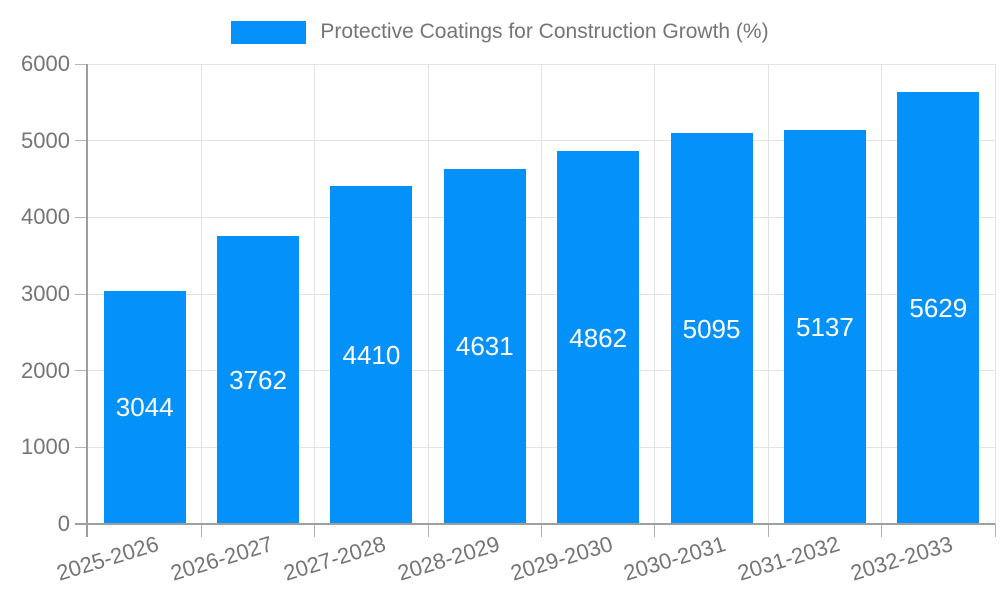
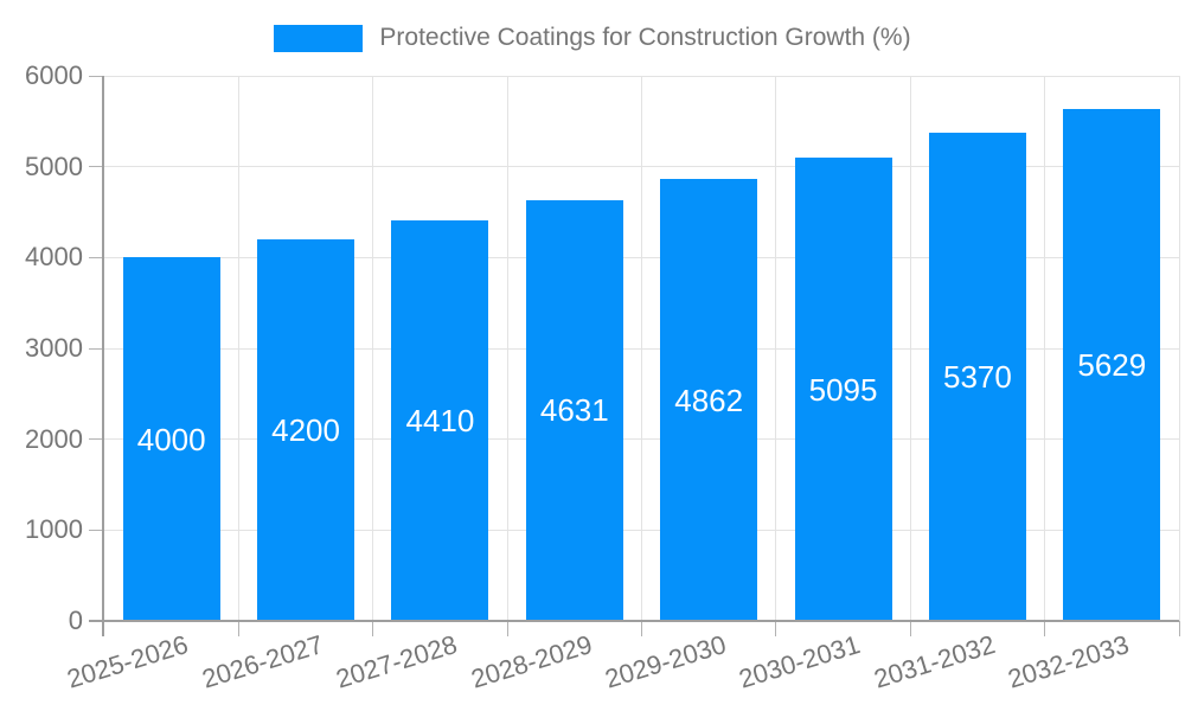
2025-2026: 3044 -> 4000
2026-2027: 3762 -> 4200
2031-2032: 5137 -> 5370
